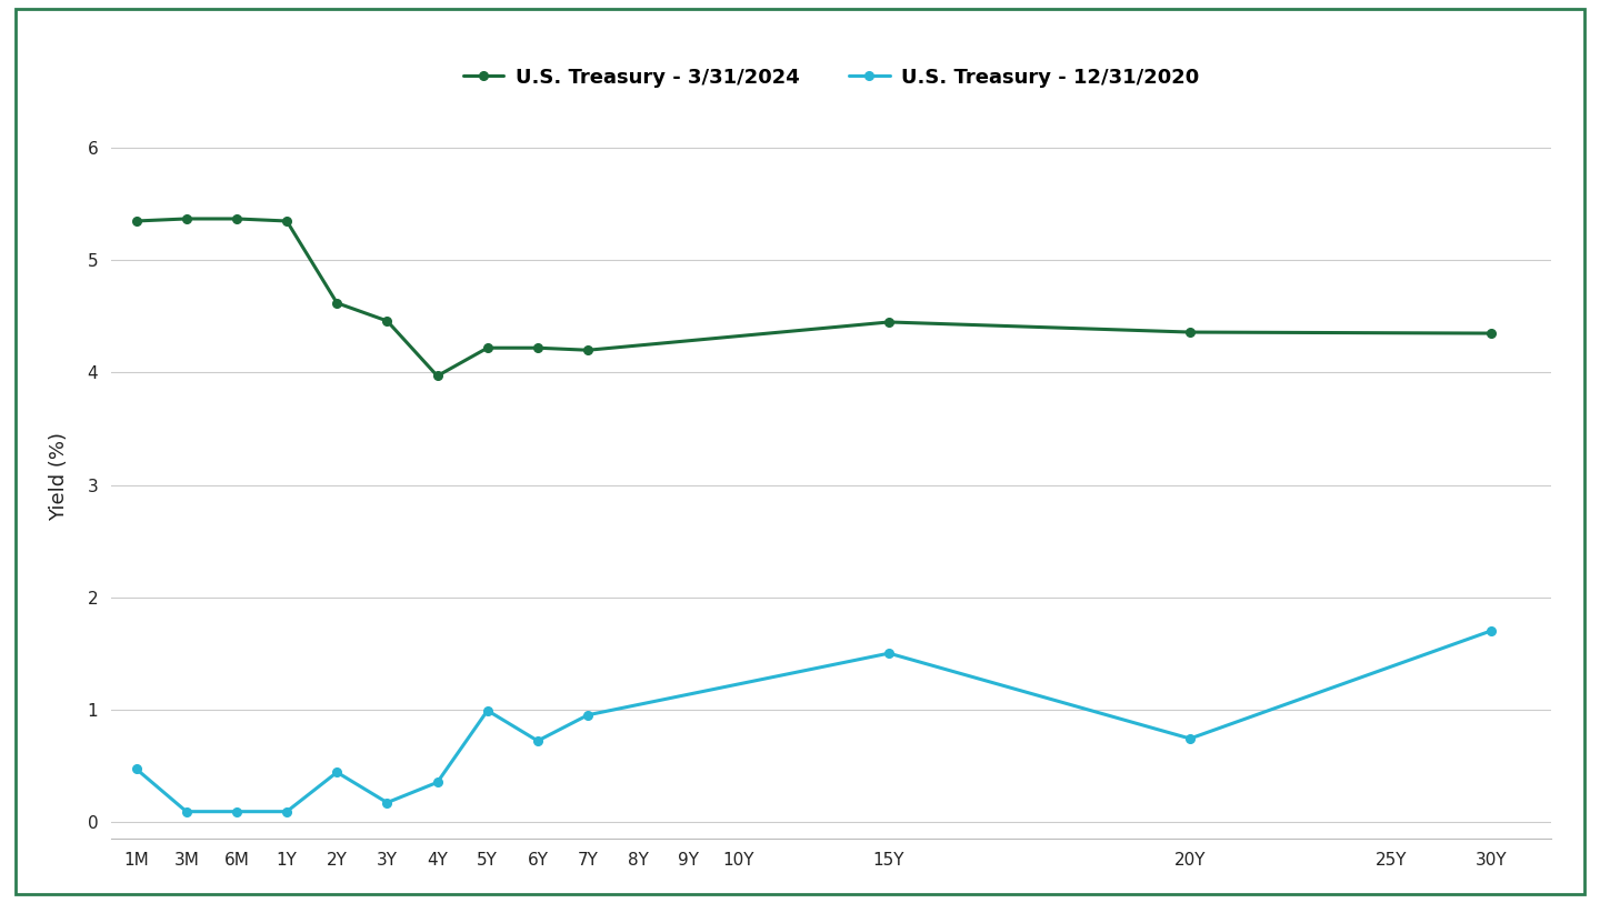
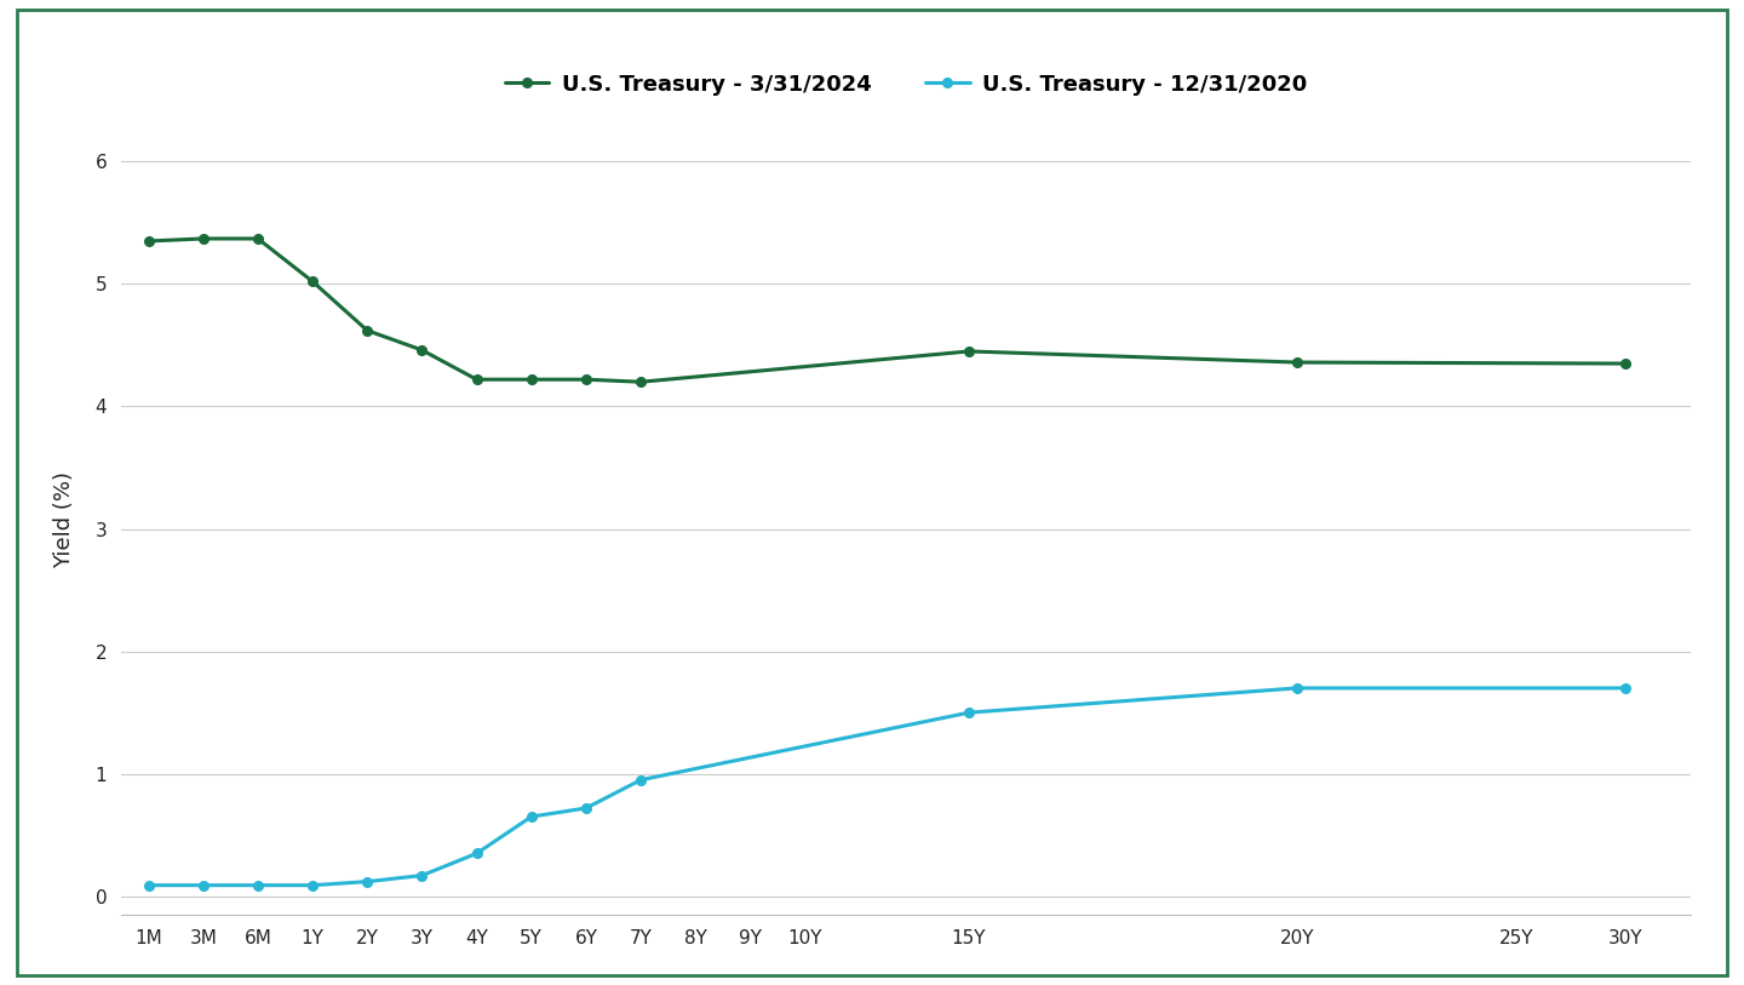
U.S. Treasury - 12/31/2020/1M: 0.47 -> 0.09
U.S. Treasury - 3/31/2024/1Y: 5.35 -> 5.02
U.S. Treasury - 12/31/2020/2Y: 0.44 -> 0.12
U.S. Treasury - 3/31/2024/4Y: 3.97 -> 4.22
U.S. Treasury - 12/31/2020/5Y: 0.99 -> 0.65
U.S. Treasury - 12/31/2020/20Y: 0.74 -> 1.70
